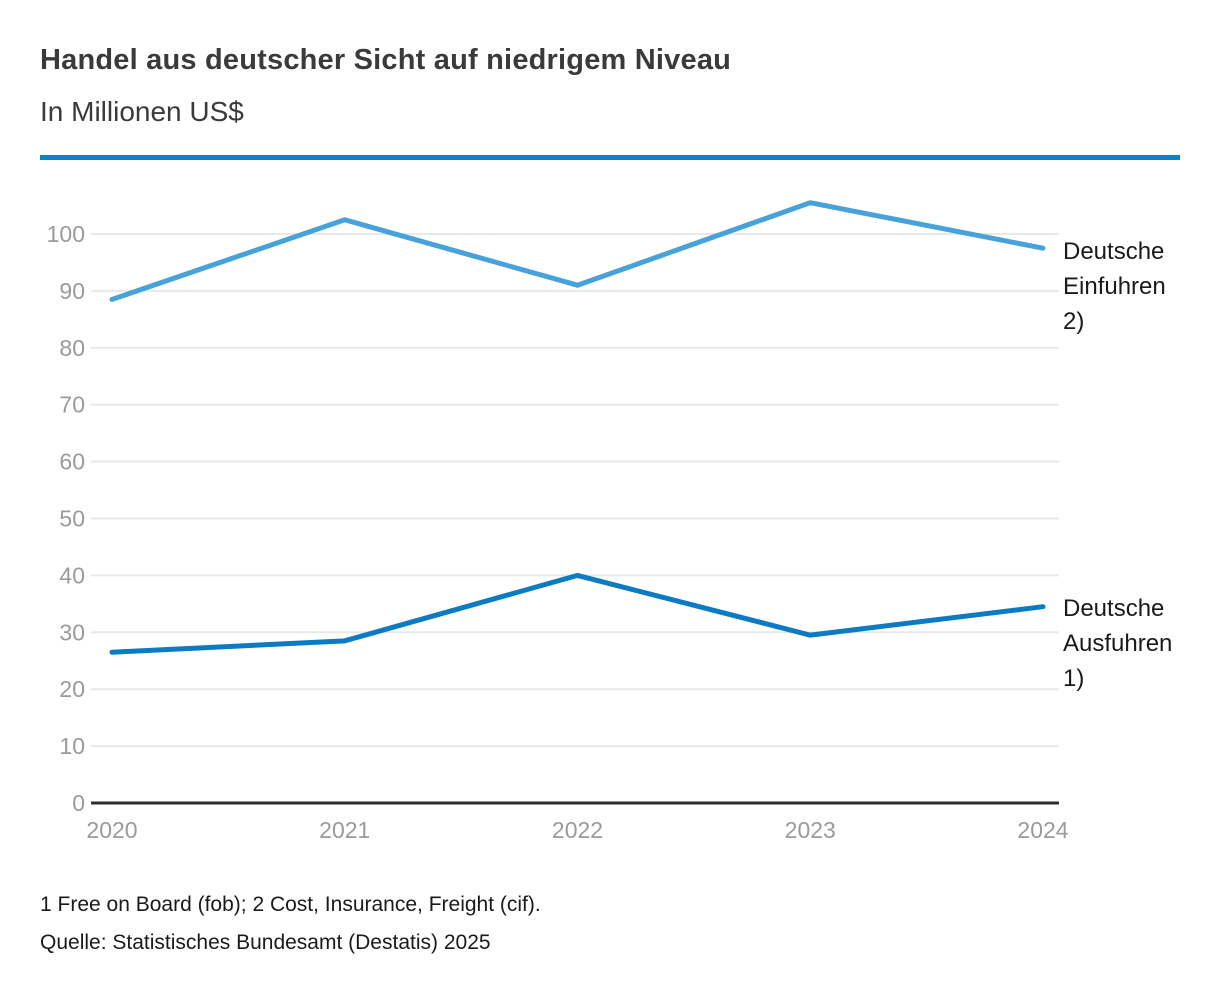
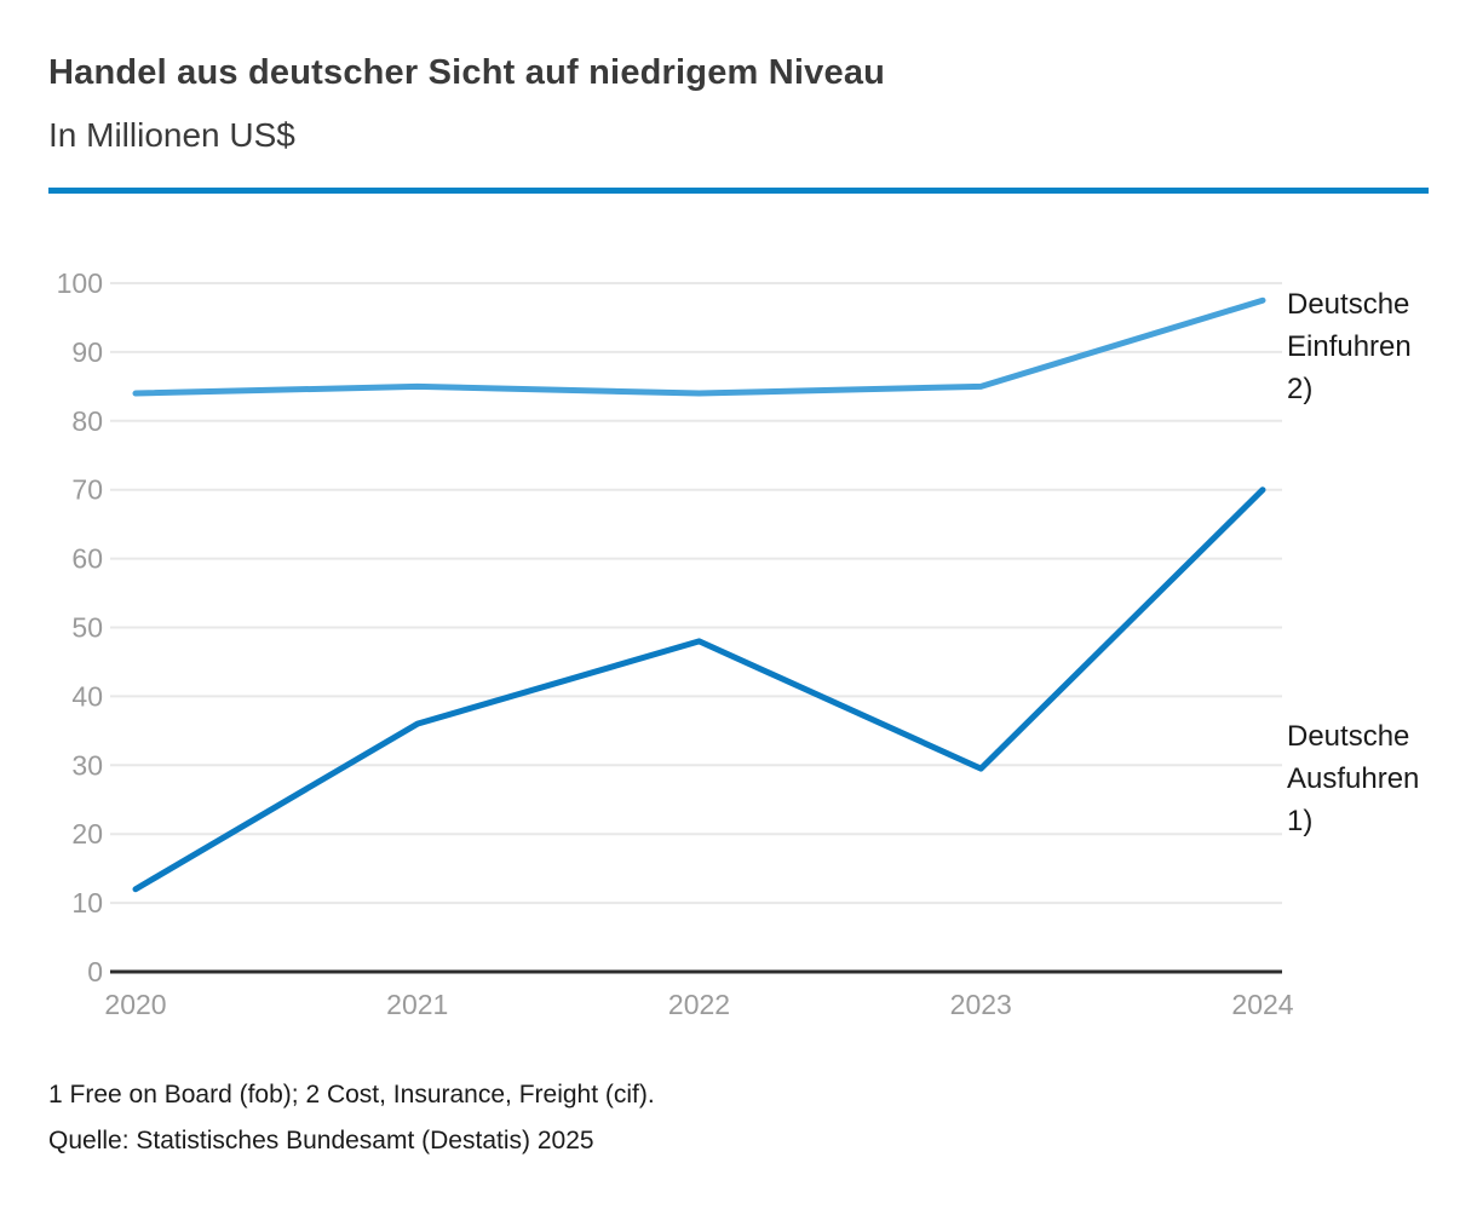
Deutsche Einfuhren 2)/2020: 88 -> 84
Deutsche Ausfuhren 1)/2020: 26 -> 12
Deutsche Einfuhren 2)/2021: 102 -> 85
Deutsche Ausfuhren 1)/2021: 28 -> 36
Deutsche Einfuhren 2)/2022: 91 -> 84
Deutsche Ausfuhren 1)/2022: 40 -> 48
Deutsche Einfuhren 2)/2023: 106 -> 85
Deutsche Ausfuhren 1)/2024: 34 -> 70
